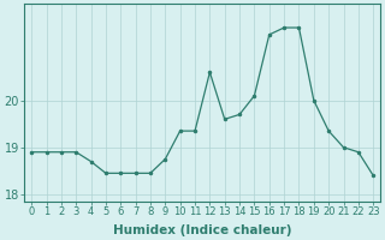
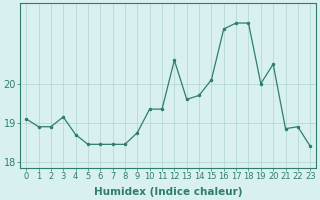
0: 18.90 -> 19.10
3: 18.90 -> 19.15
20: 19.35 -> 20.50
21: 19.00 -> 18.85
